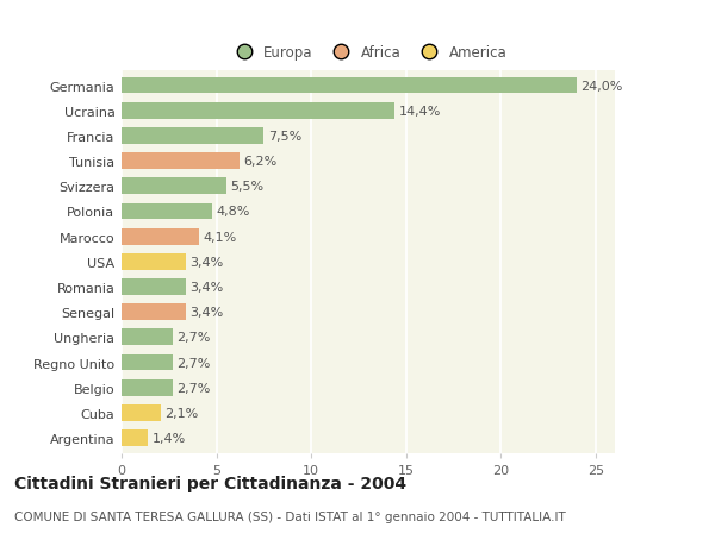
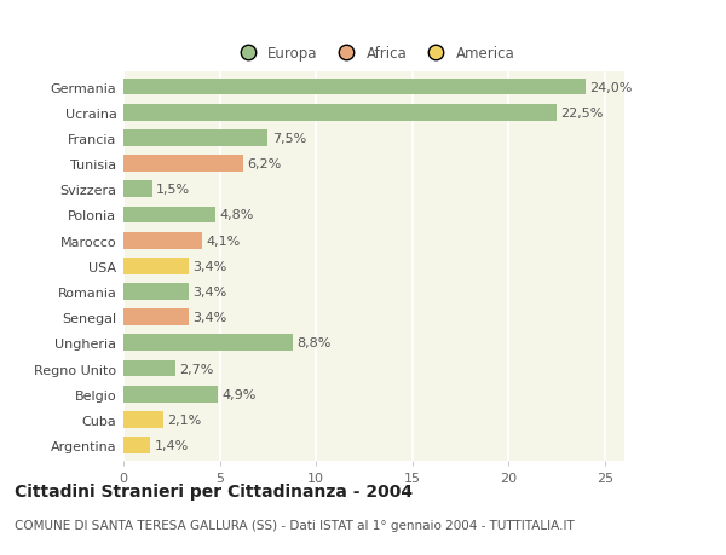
Ucraina: 14,4% -> 22,5%
Svizzera: 5,5% -> 1,5%
Ungheria: 2,7% -> 8,8%
Belgio: 2,7% -> 4,9%
